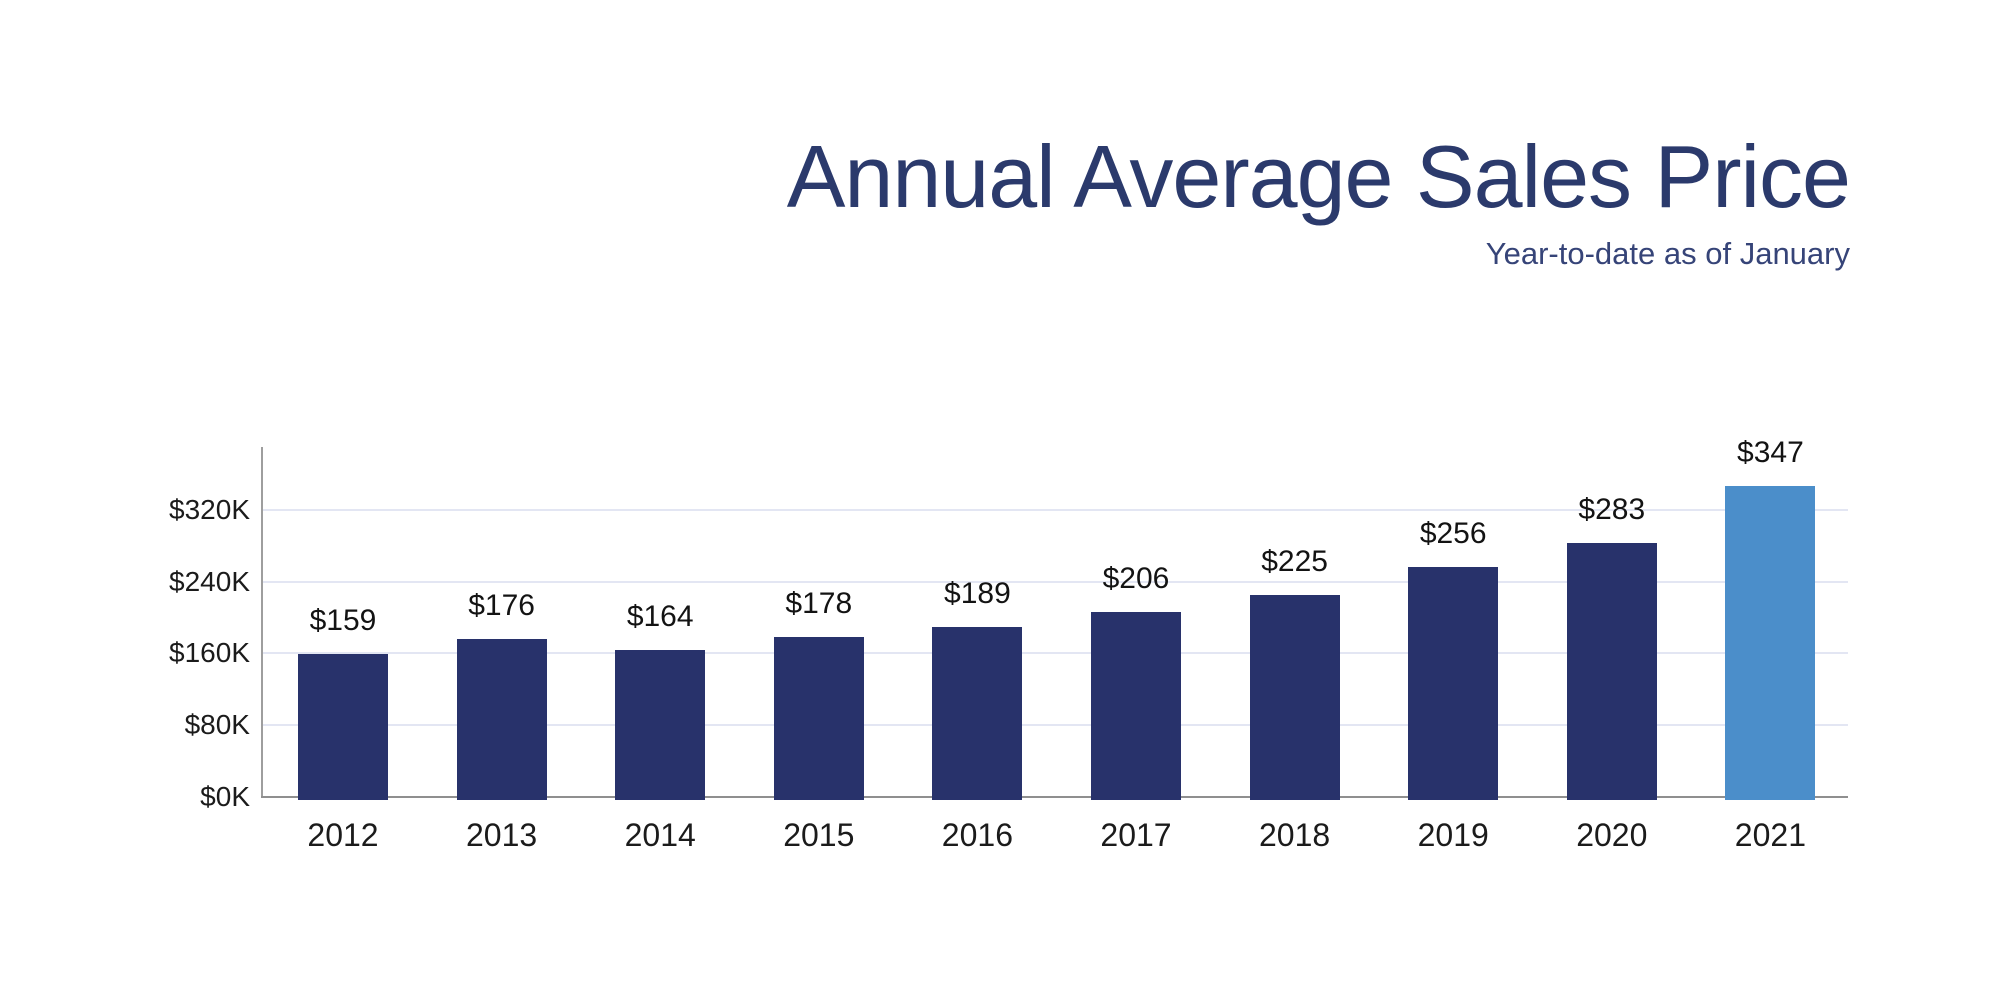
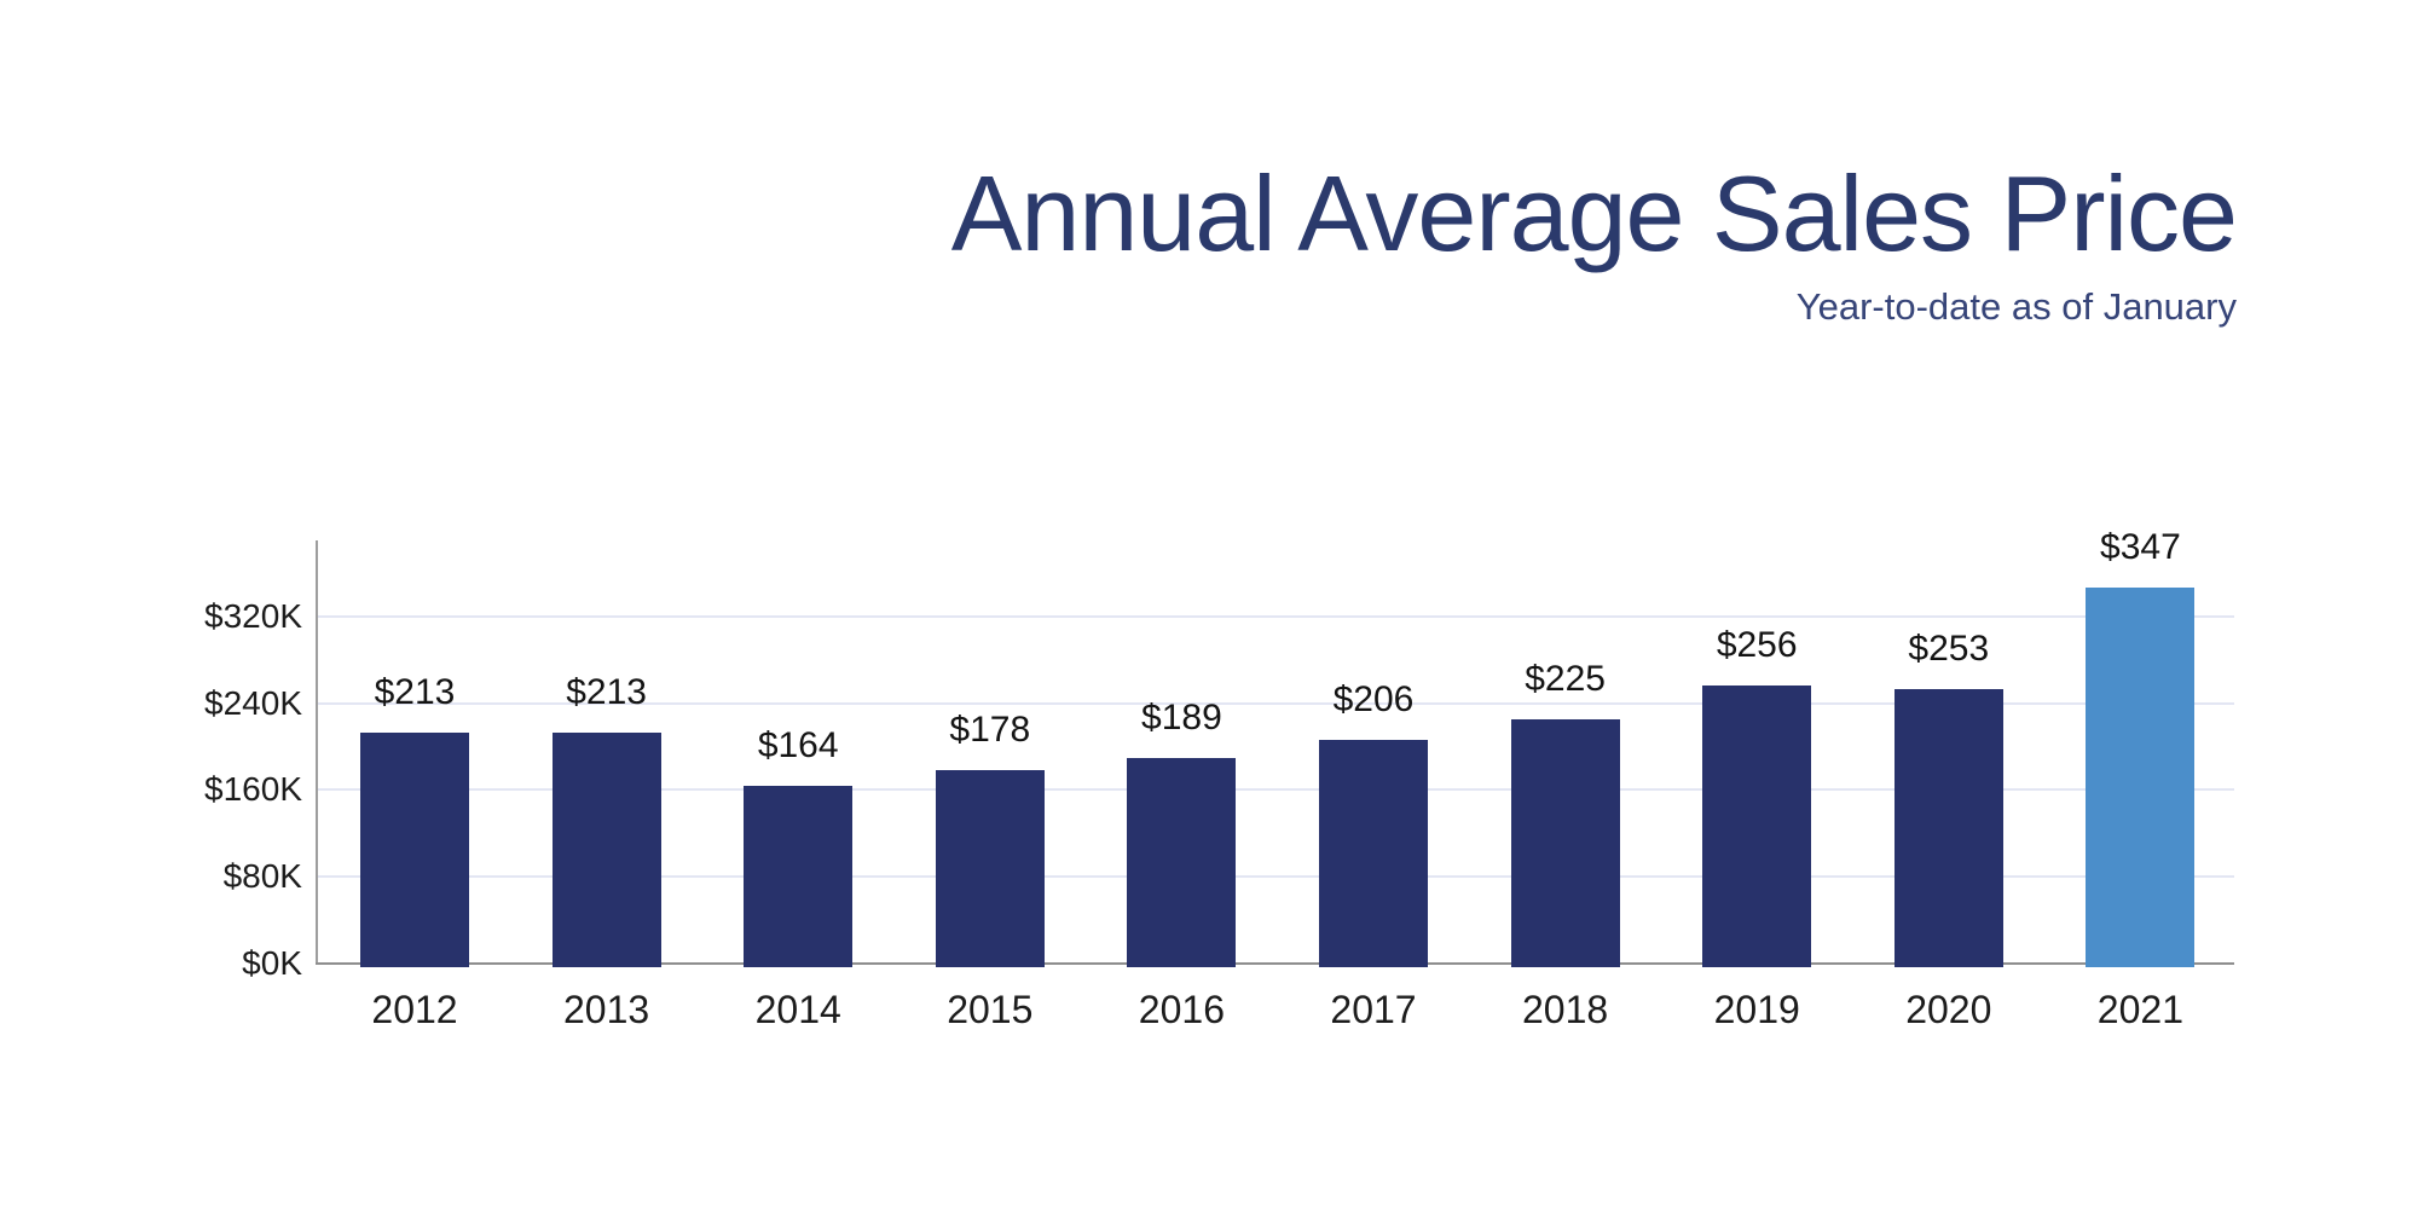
2012: $159 -> $213
2013: $176 -> $213
2020: $283 -> $253
